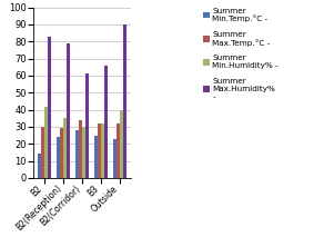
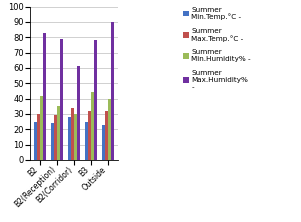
Summer Min.Temp.°C -/B2: 14 -> 25
Summer Min.Humidity% -/B3: 32 -> 44
Summer Max.Humidity% -/B3: 66 -> 78
